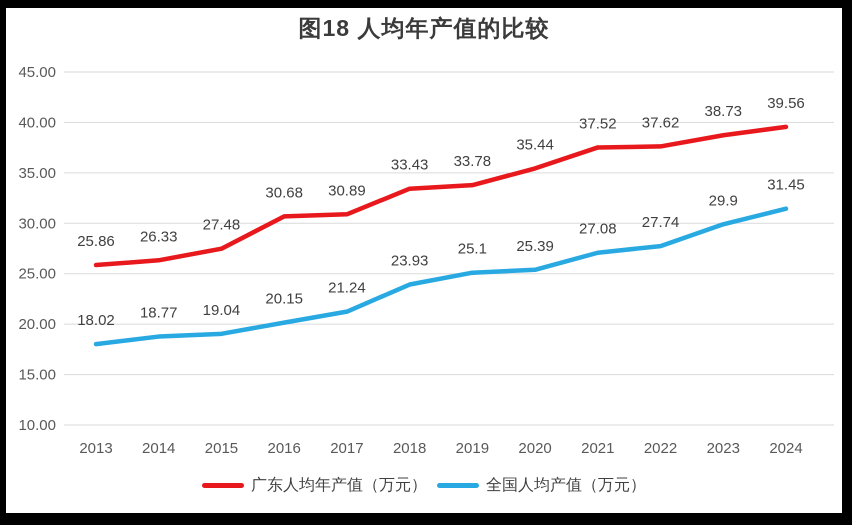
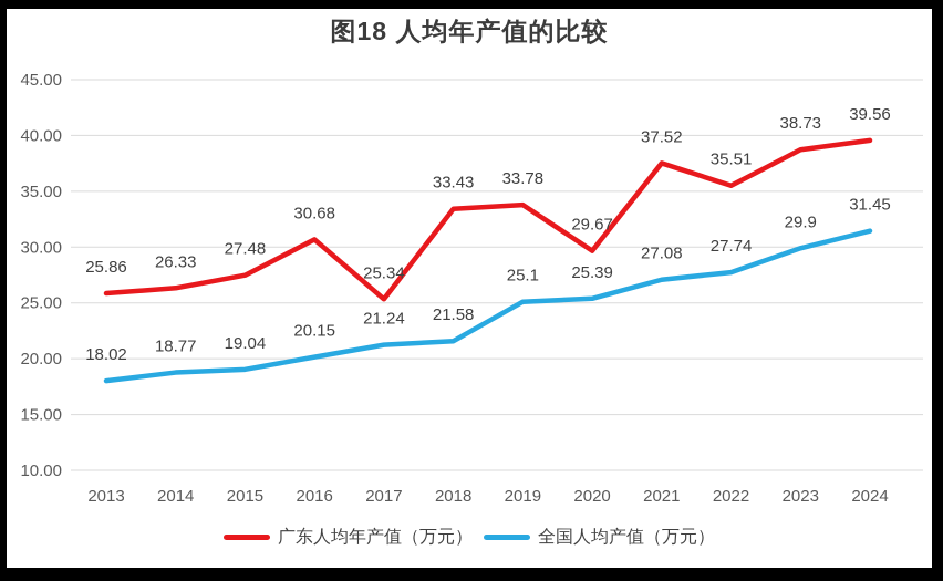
广东人均年产值（万元）/2017: 30.89 -> 25.34
全国人均产值（万元）/2018: 23.93 -> 21.58
广东人均年产值（万元）/2020: 35.44 -> 29.67
广东人均年产值（万元）/2022: 37.62 -> 35.51
